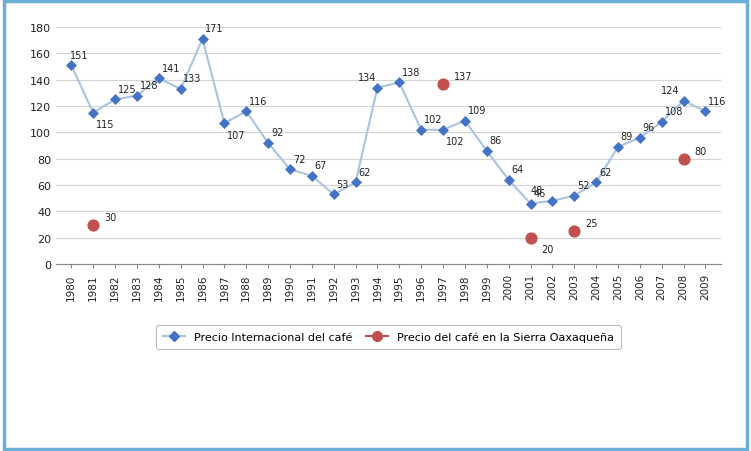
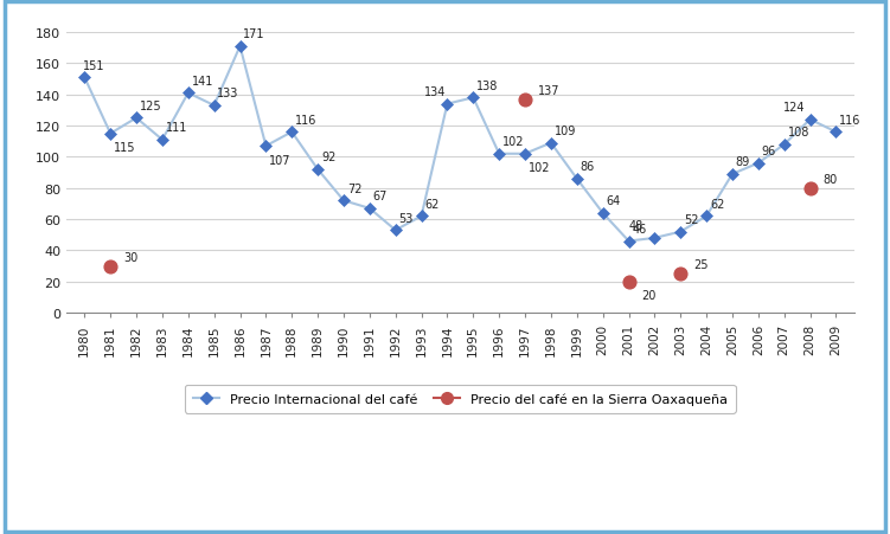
Precio Internacional del café/1983: 128 -> 111
